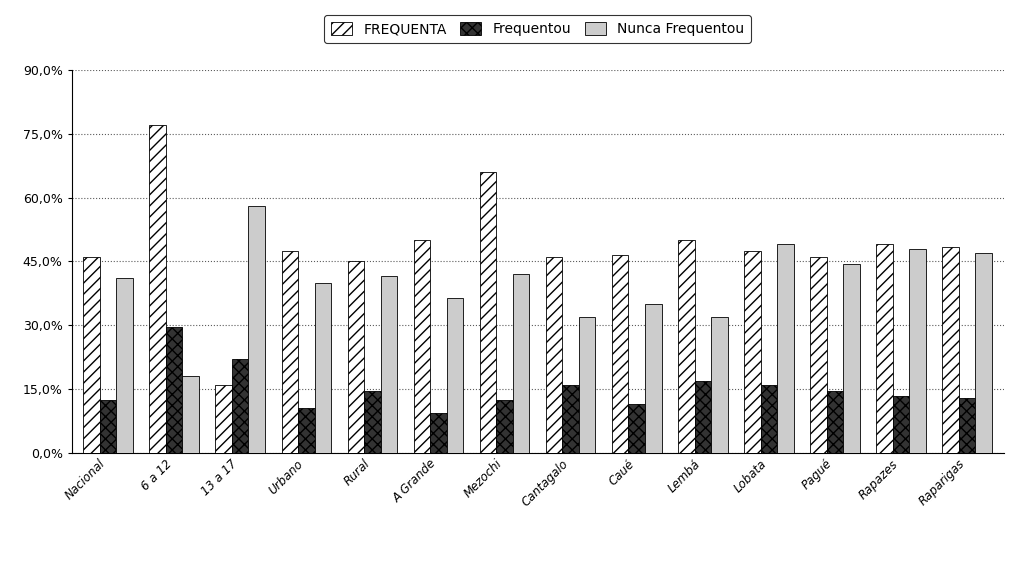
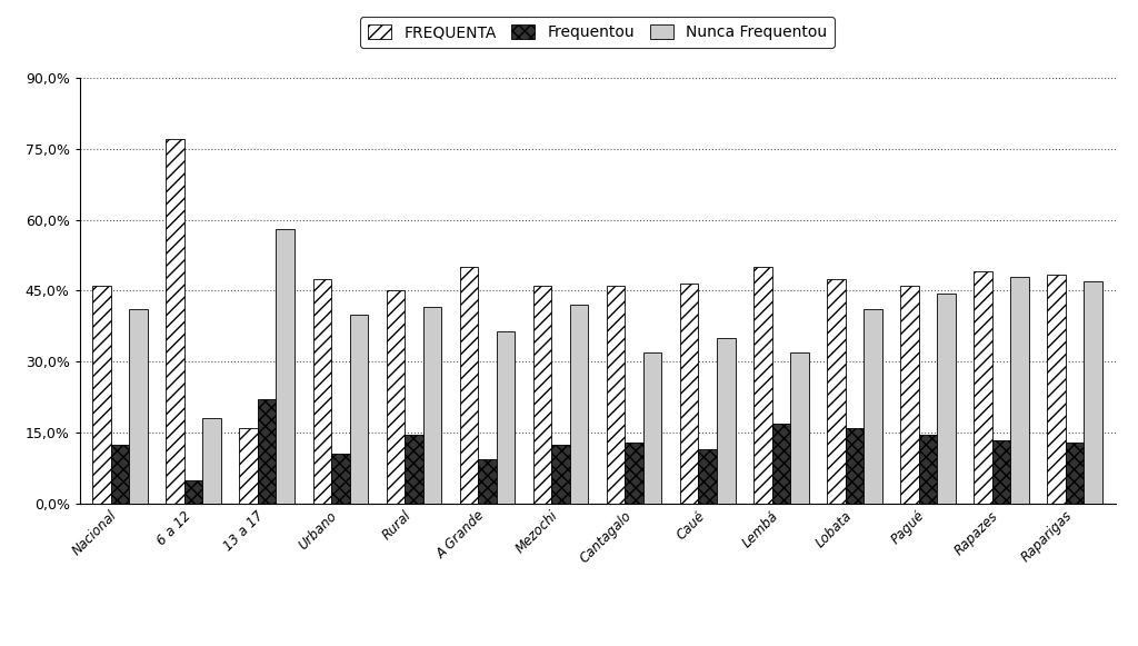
Frequentou/6 a 12: 29,5% -> 5,0%
FREQUENTA/Mezochi: 66,0% -> 46,0%
Frequentou/Cantagalo: 16,0% -> 13,0%
Nunca Frequentou/Lobata: 49,0% -> 41,0%
